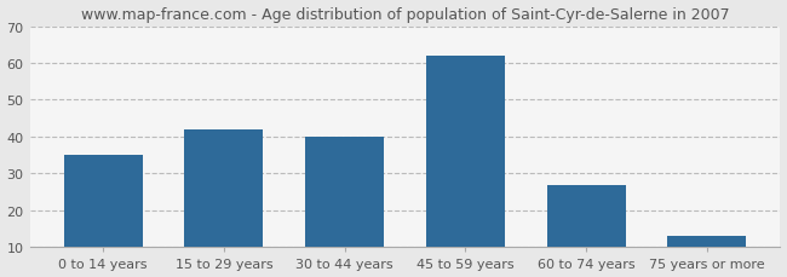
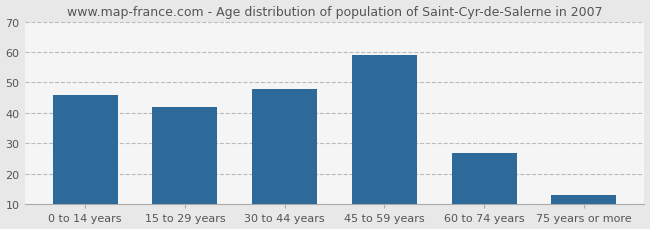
0 to 14 years: 35 -> 46
30 to 44 years: 40 -> 48
45 to 59 years: 62 -> 59
